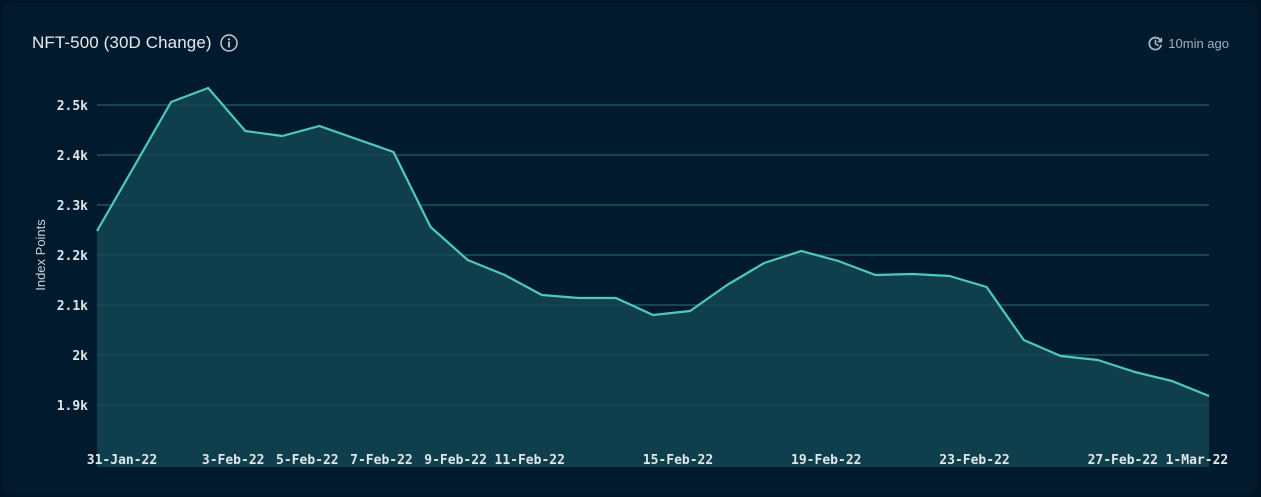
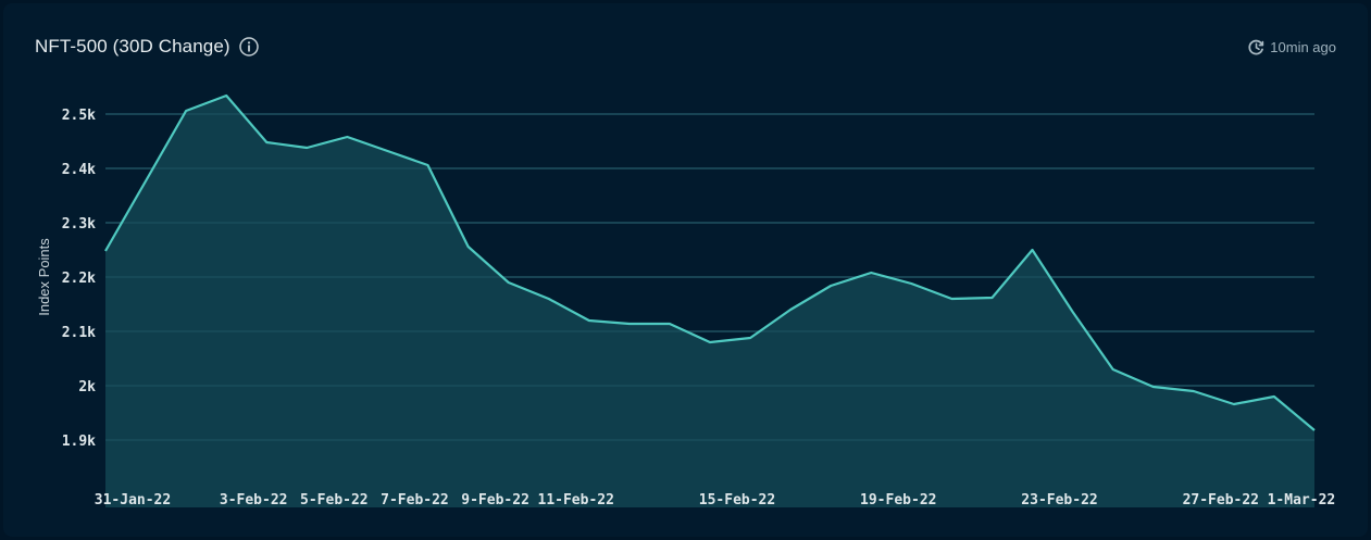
23-Feb-22: 2.16k -> 2.25k
1-Mar-22: 1.95k -> 1.98k
